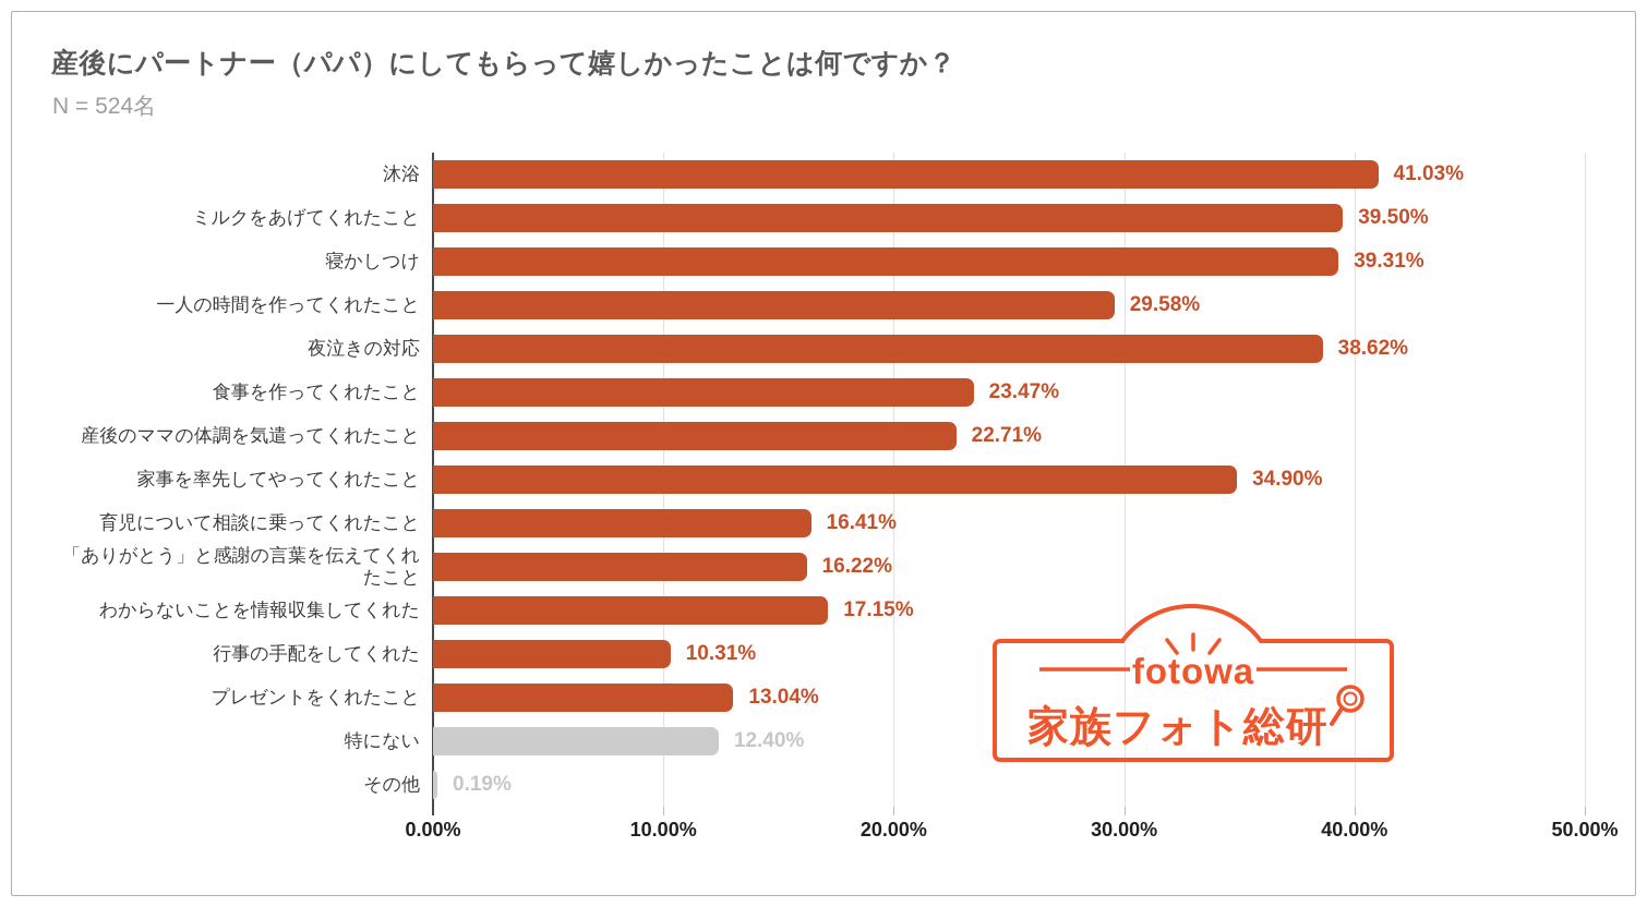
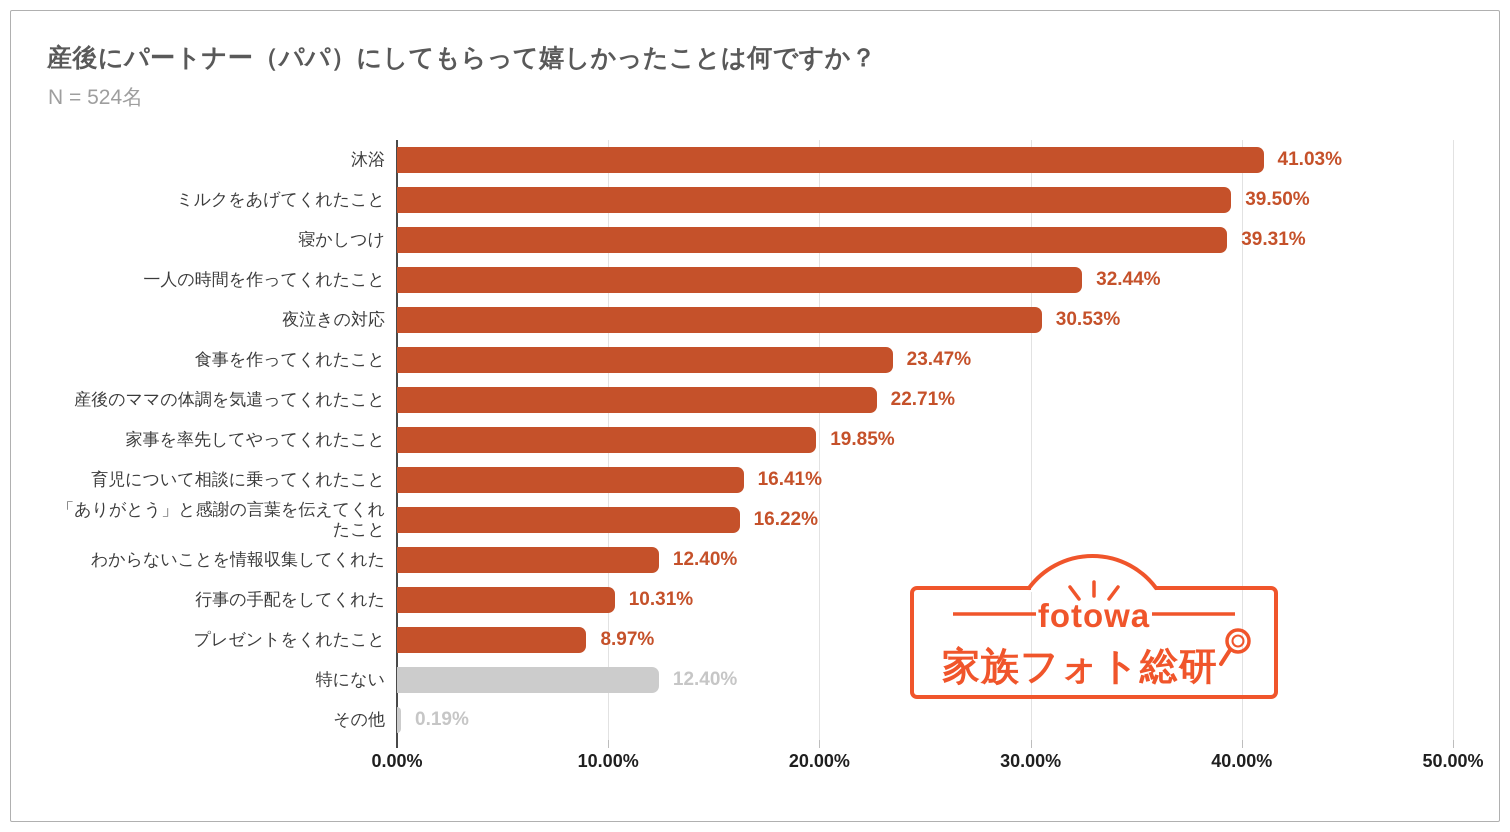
一人の時間を作ってくれたこと: 29.58% -> 32.44%
夜泣きの対応: 38.62% -> 30.53%
家事を率先してやってくれたこと: 34.90% -> 19.85%
わからないことを情報収集してくれた: 17.15% -> 12.40%
プレゼントをくれたこと: 13.04% -> 8.97%
